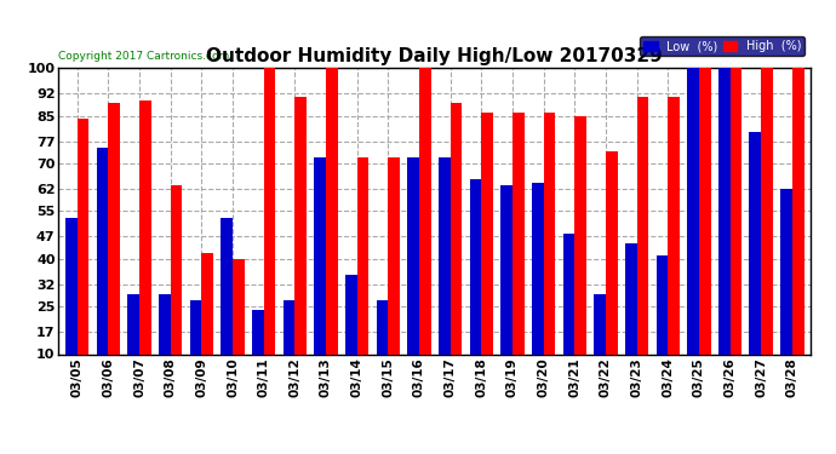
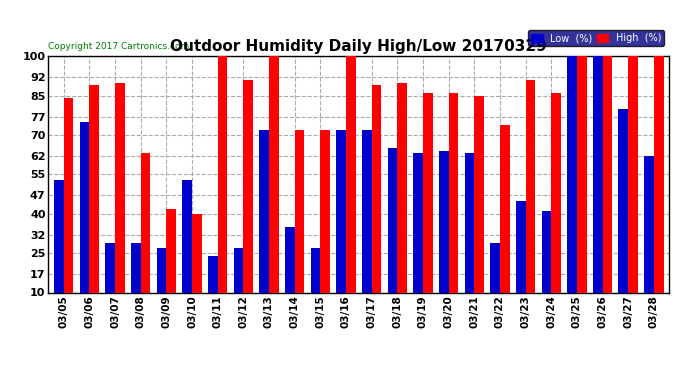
High (%)/03/18: 86 -> 90
Low (%)/03/21: 48 -> 63
High (%)/03/24: 91 -> 86
